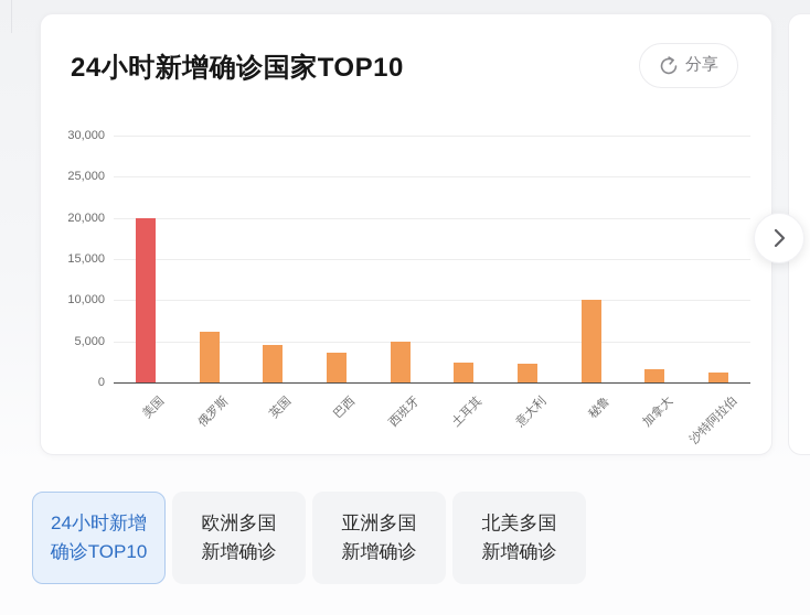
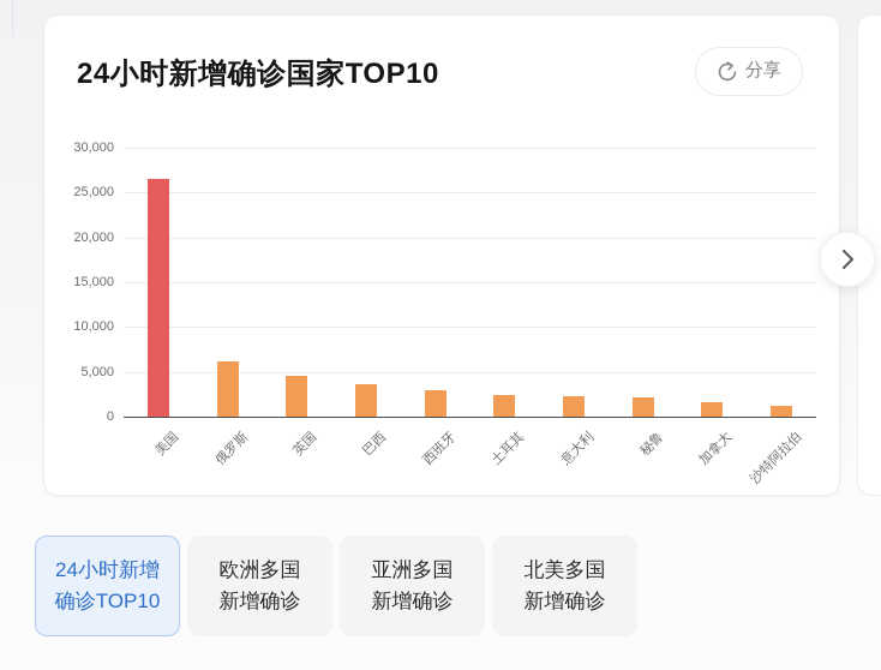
美国: 20000 -> 26000
西班牙: 5000 -> 3000
秘鲁: 10000 -> 2000
